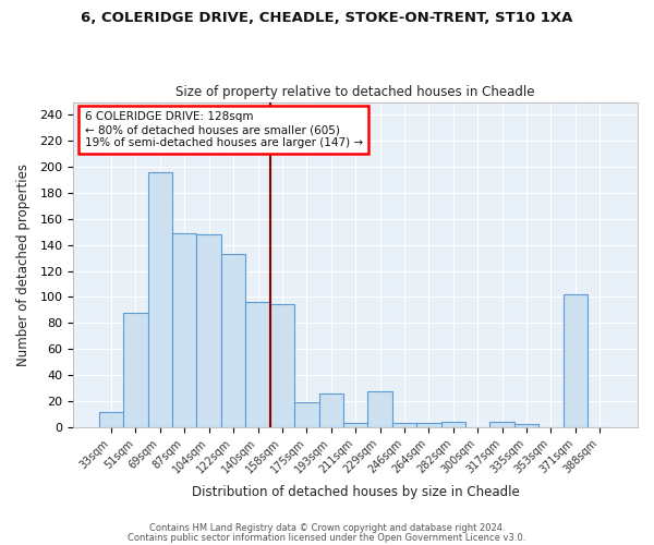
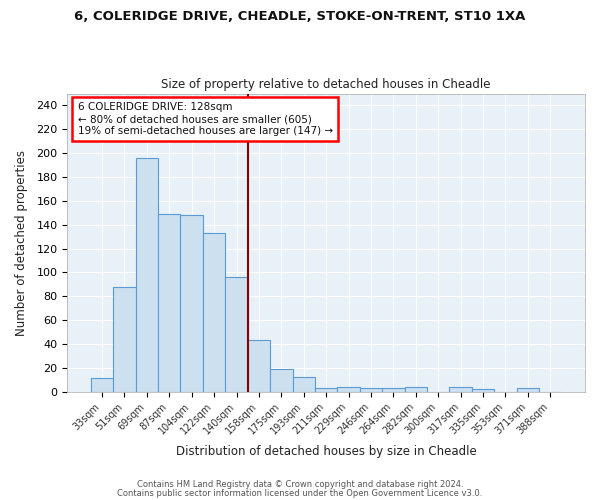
158sqm: 94 -> 43
193sqm: 26 -> 12
229sqm: 27 -> 4
371sqm: 102 -> 3
